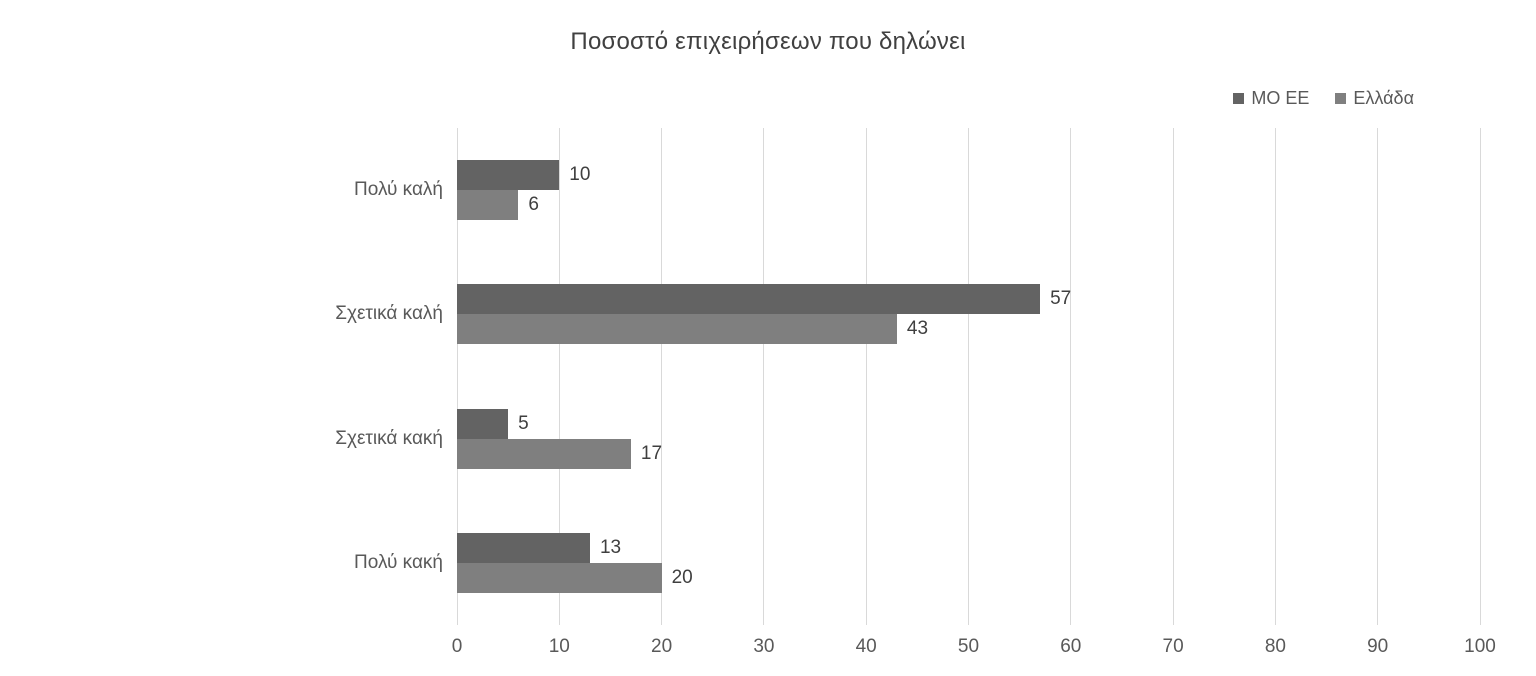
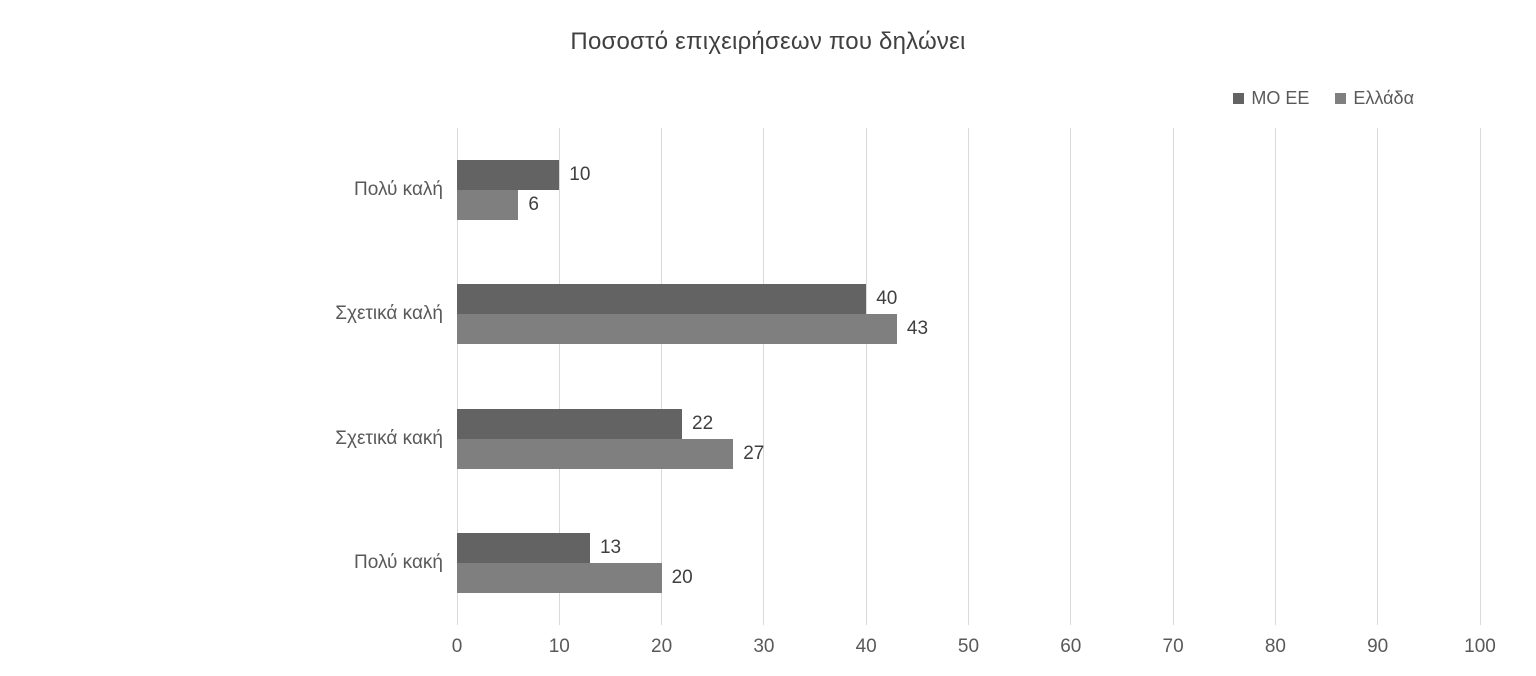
ΜΟ ΕΕ/Σχετικά καλή: 57 -> 40
ΜΟ ΕΕ/Σχετικά κακή: 5 -> 22
Ελλάδα/Σχετικά κακή: 17 -> 27
